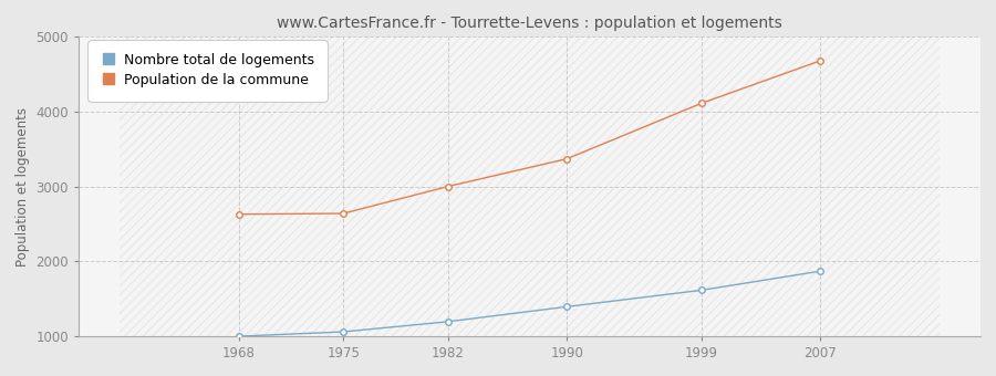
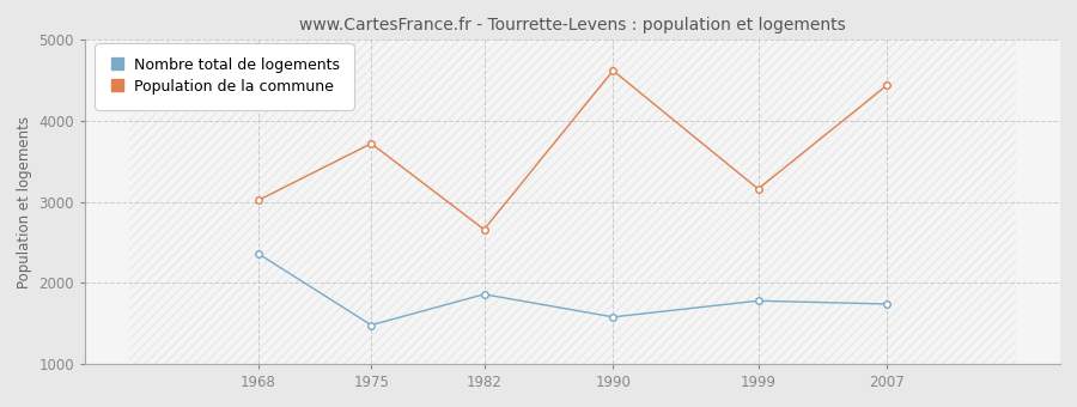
Nombre total de logements/1968: 1000 -> 2360
Population de la commune/1968: 2630 -> 3020
Nombre total de logements/1975: 1060 -> 1480
Population de la commune/1975: 2640 -> 3720
Nombre total de logements/1982: 1200 -> 1860
Population de la commune/1982: 3000 -> 2660
Nombre total de logements/1990: 1400 -> 1580
Population de la commune/1990: 3370 -> 4620
Nombre total de logements/1999: 1620 -> 1780
Population de la commune/1999: 4110 -> 3160
Nombre total de logements/2007: 1870 -> 1740
Population de la commune/2007: 4680 -> 4440
